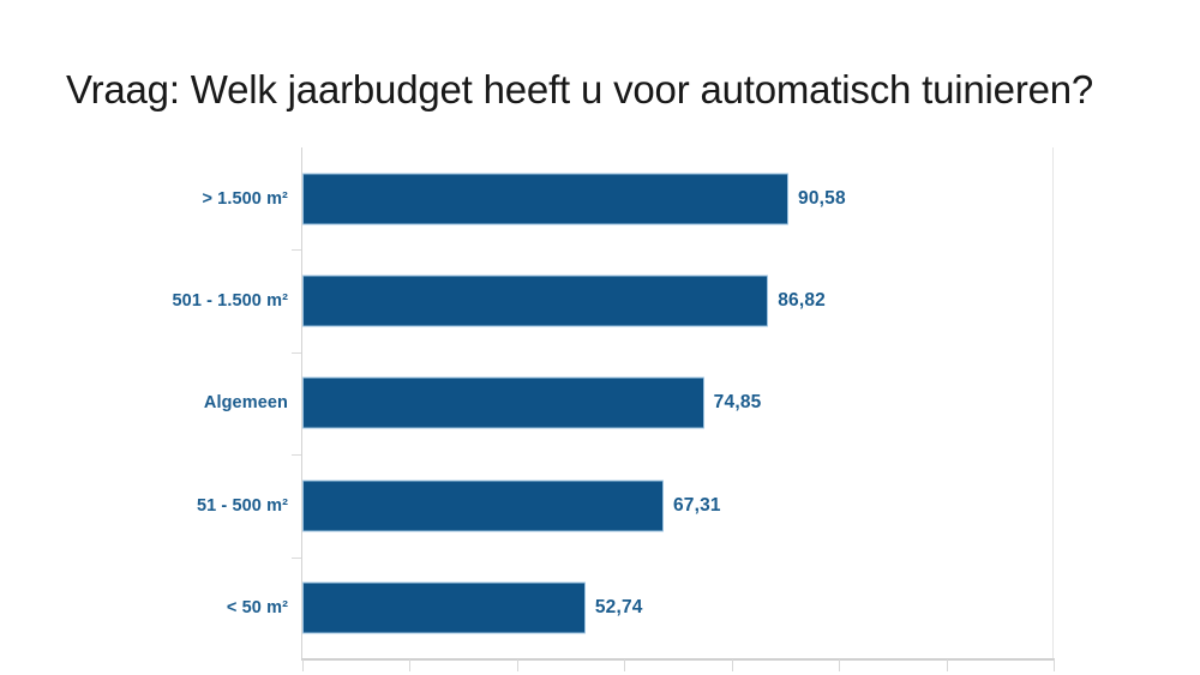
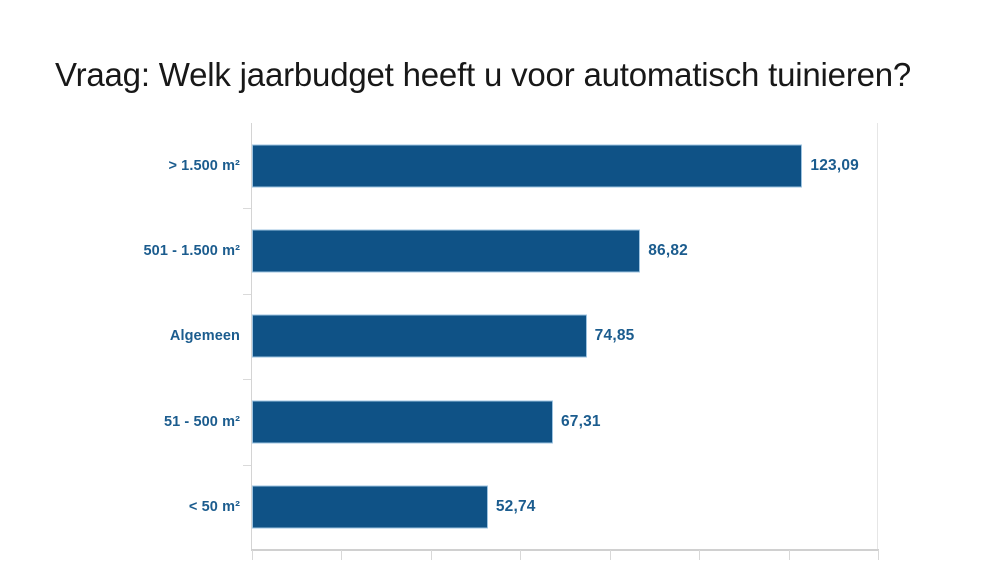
> 1.500 m²: 90,58 -> 123,09
